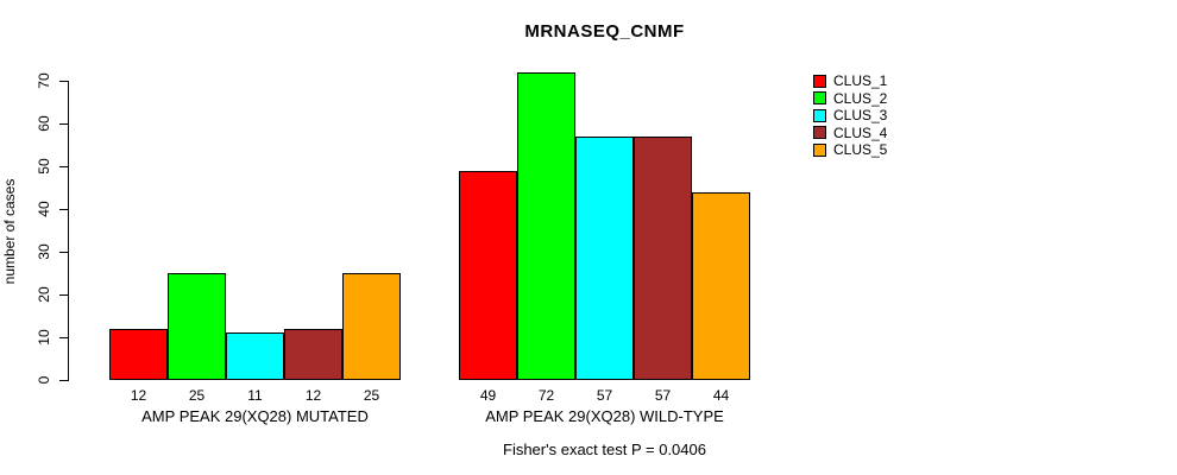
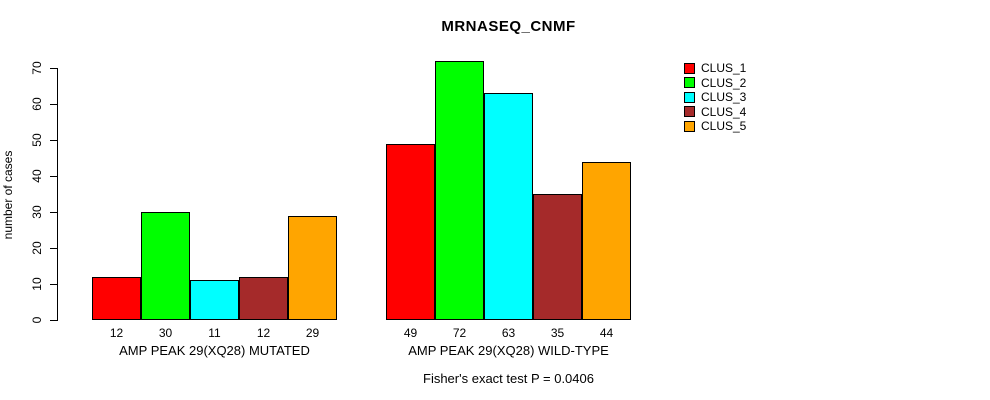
CLUS_2/AMP PEAK 29(XQ28) MUTATED: 25 -> 30
CLUS_5/AMP PEAK 29(XQ28) MUTATED: 25 -> 29
CLUS_3/AMP PEAK 29(XQ28) WILD-TYPE: 57 -> 63
CLUS_4/AMP PEAK 29(XQ28) WILD-TYPE: 57 -> 35
